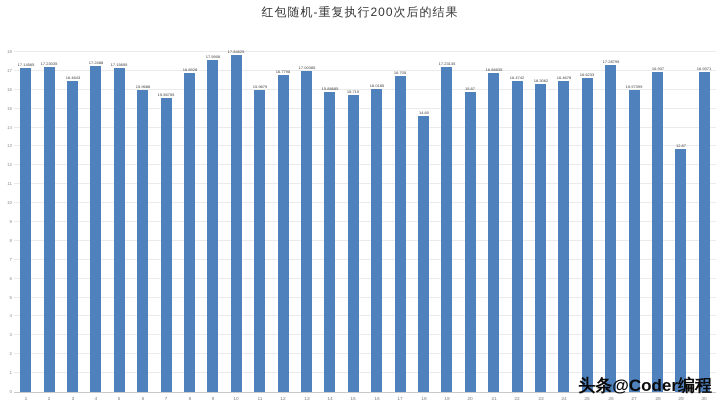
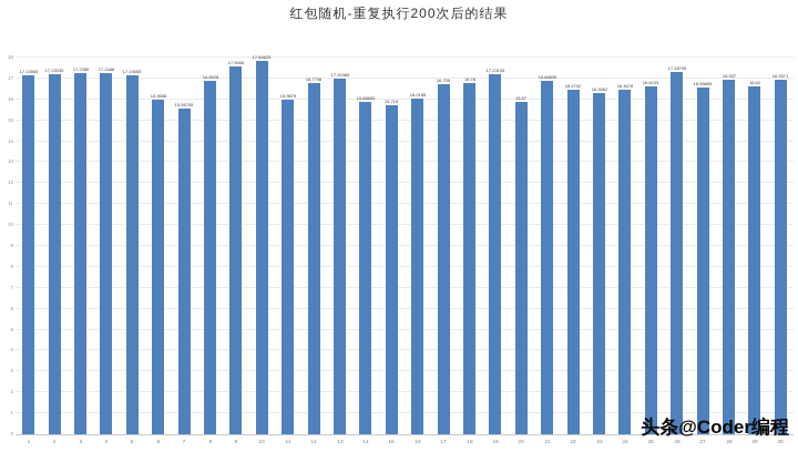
3: 16.4643 -> 17.2389
18: 14.60 -> 16.78
27: 15.97399 -> 16.55655
29: 12.87 -> 16.62
